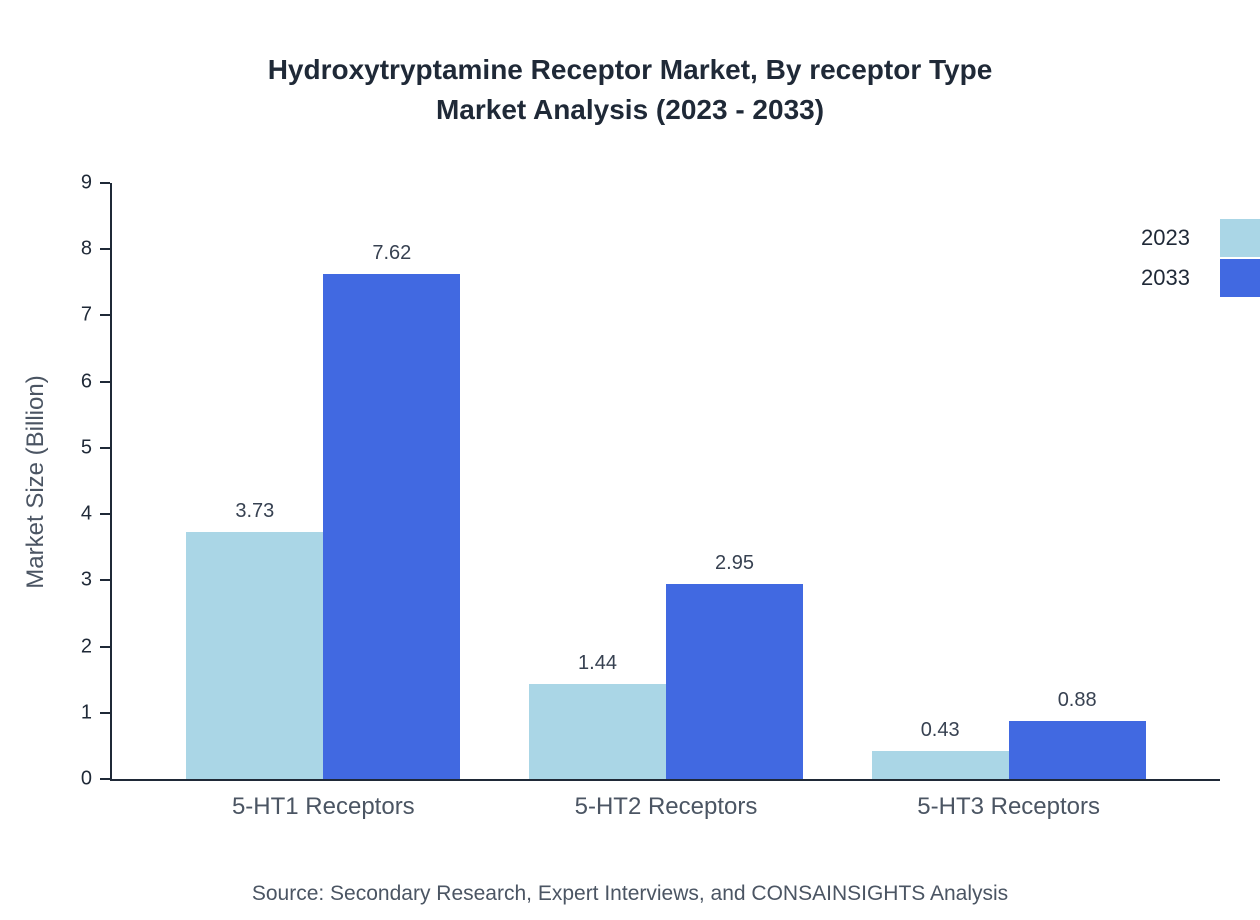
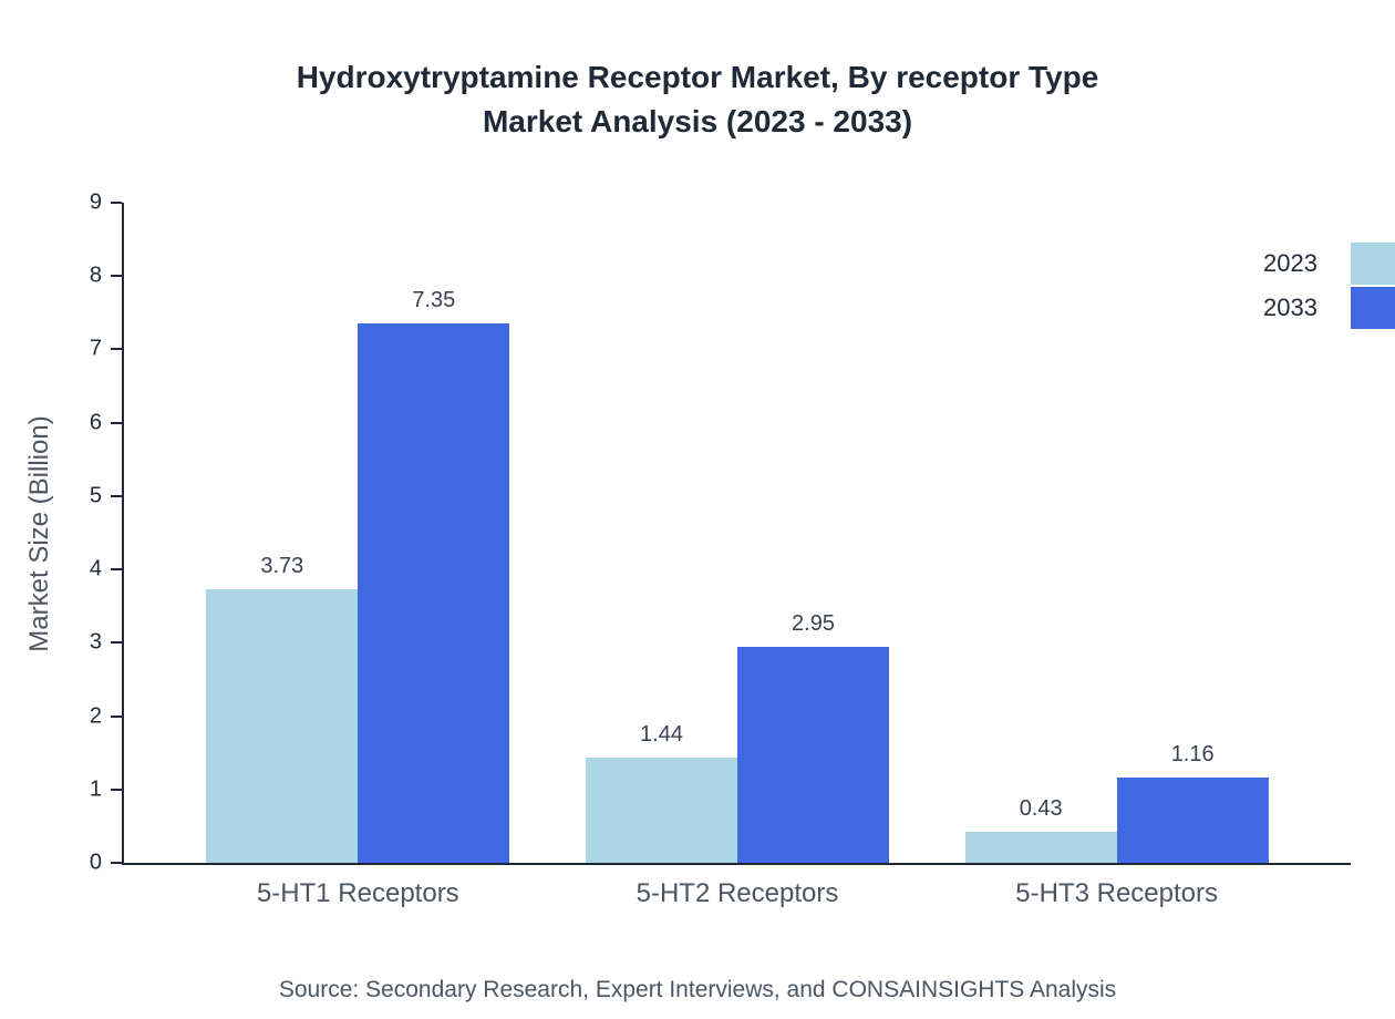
2033/5-HT1 Receptors: 7.62 -> 7.35
2033/5-HT3 Receptors: 0.88 -> 1.16
